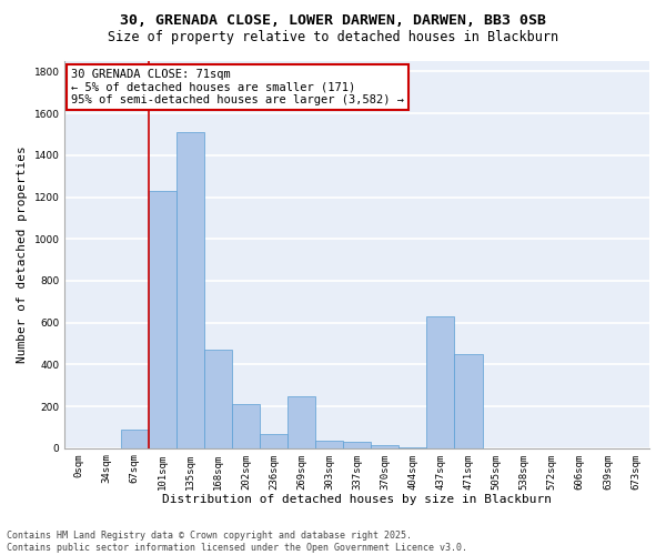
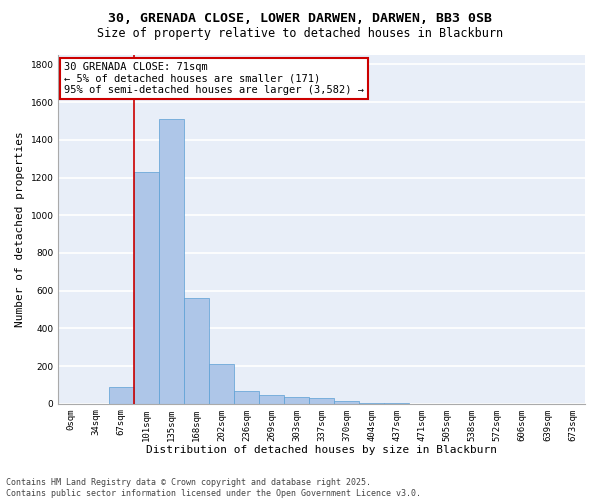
168sqm: 470 -> 560
269sqm: 250 -> 40
437sqm: 630 -> 0
471sqm: 450 -> 0
